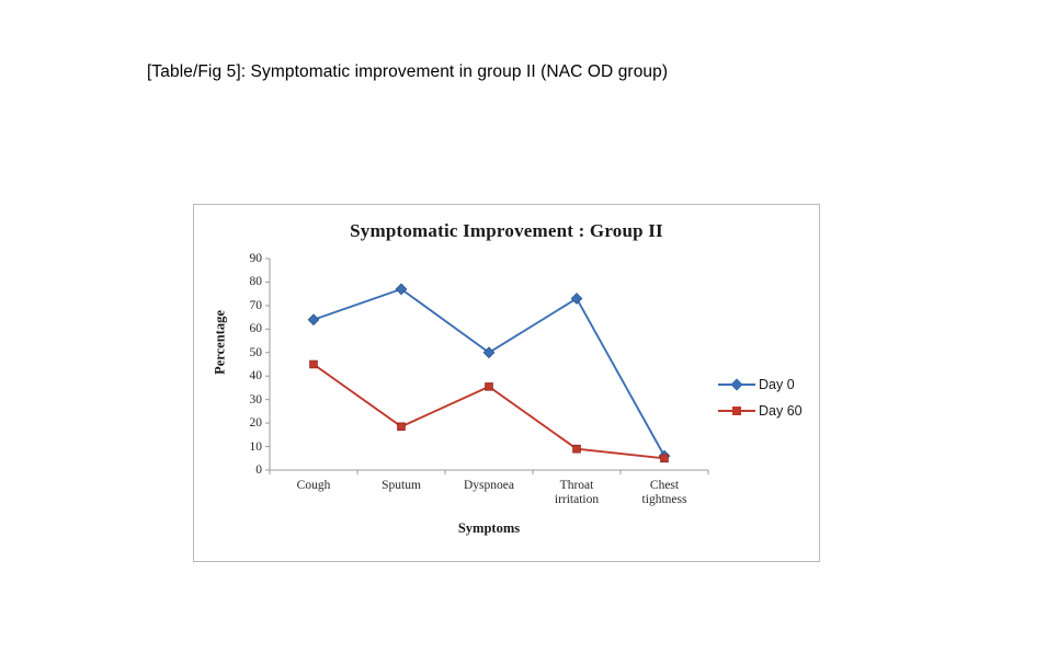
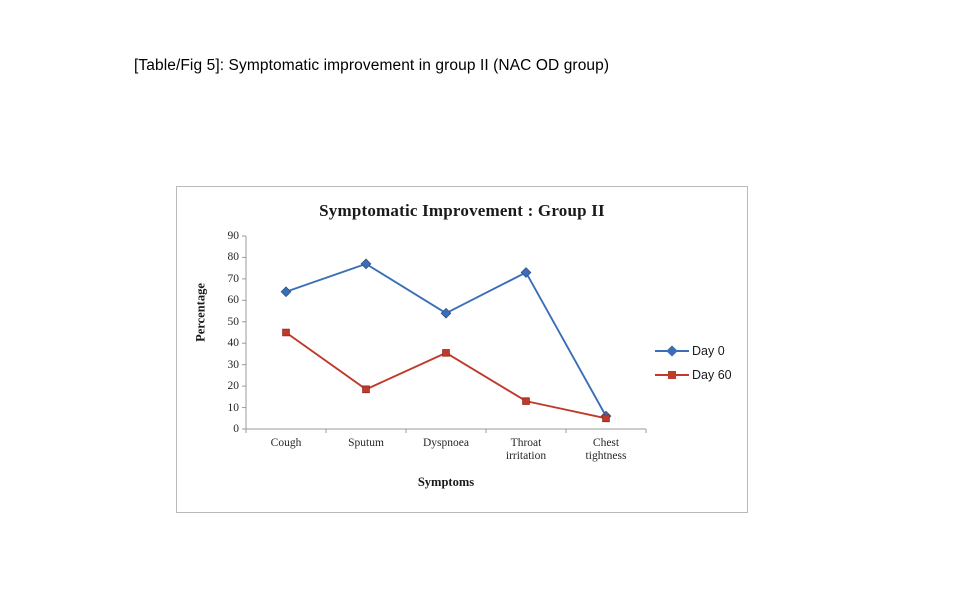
Day 0/Dyspnoea: 50 -> 54
Day 60/Throat irritation: 9 -> 13
